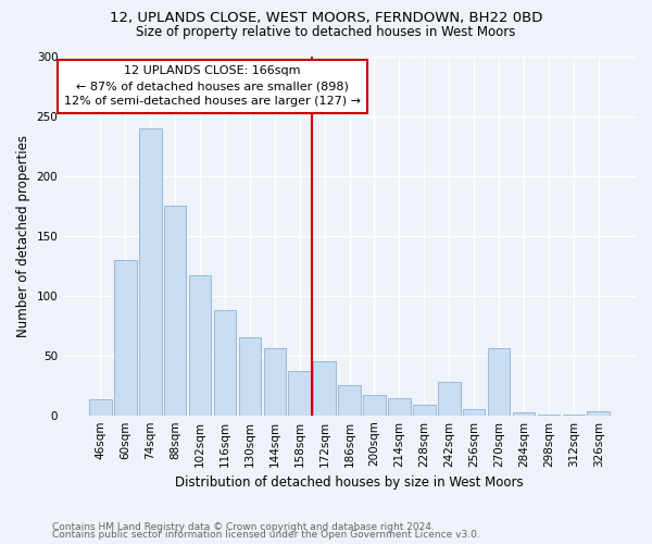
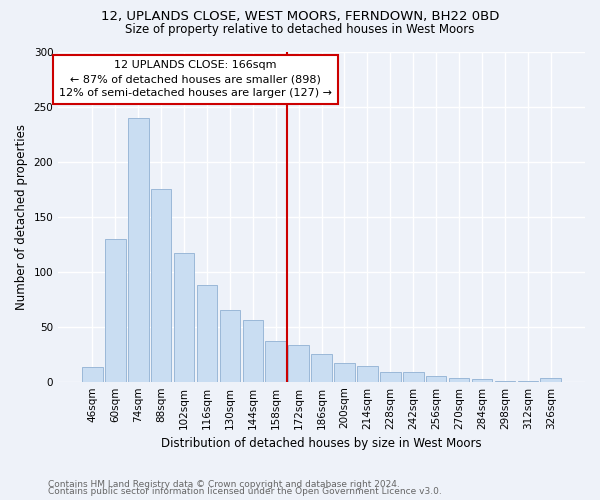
172sqm: 45 -> 33
242sqm: 28 -> 9
270sqm: 56 -> 3
